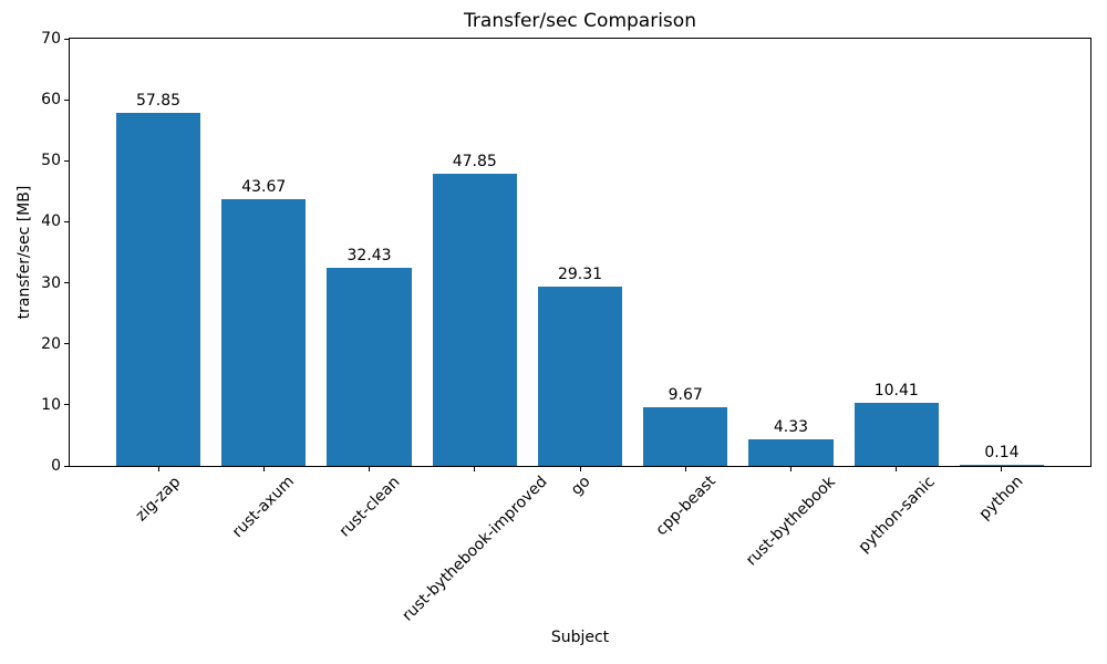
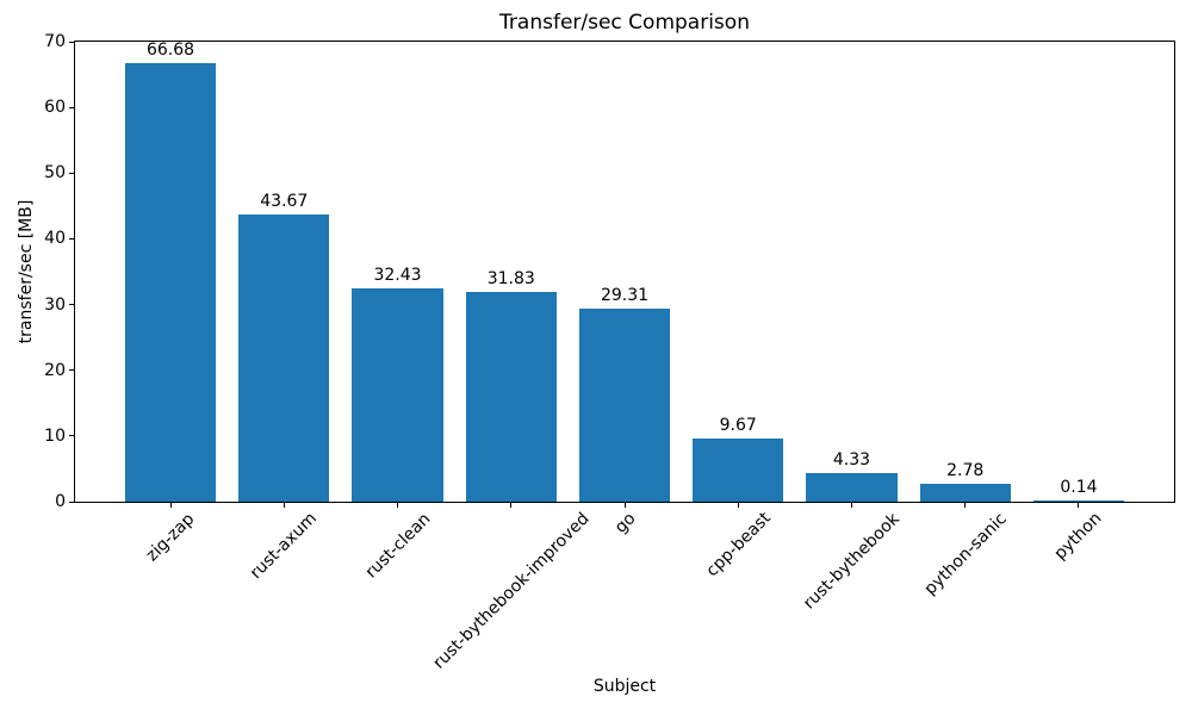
zig-zap: 57.85 -> 66.68
rust-bythebook-improved: 47.85 -> 31.83
python-sanic: 10.41 -> 2.78
